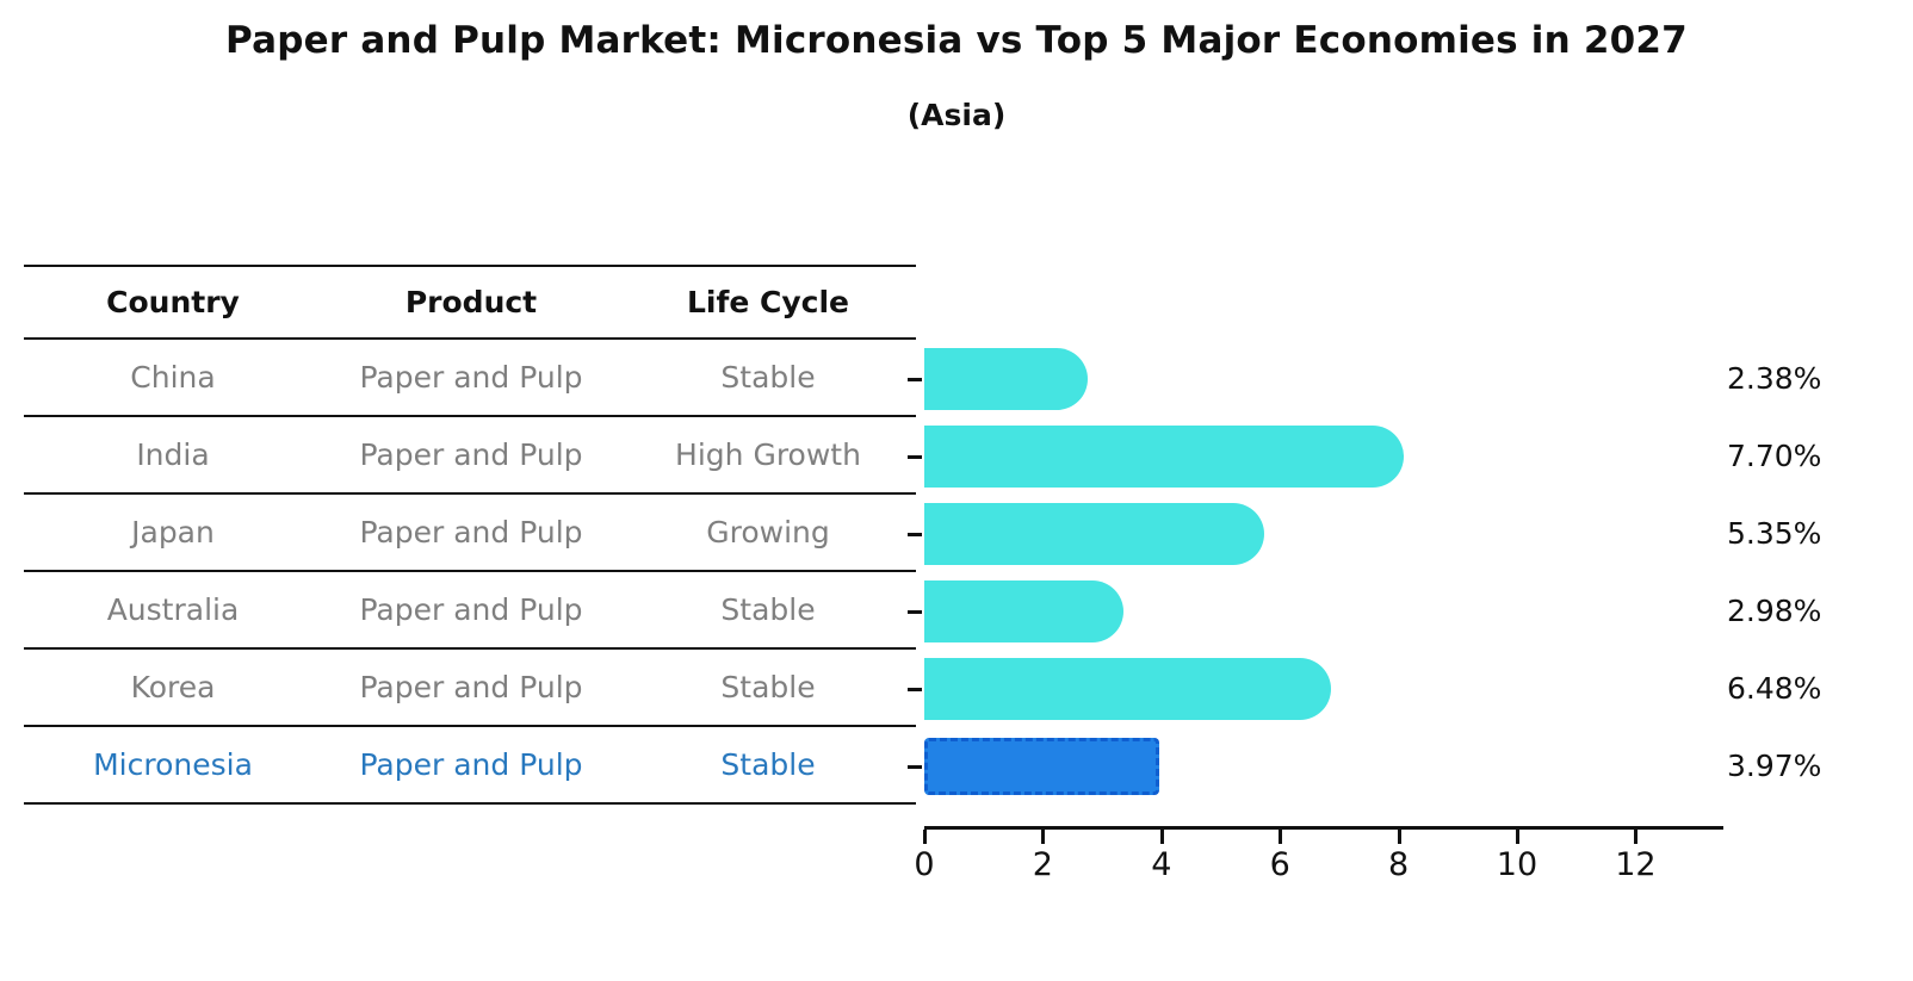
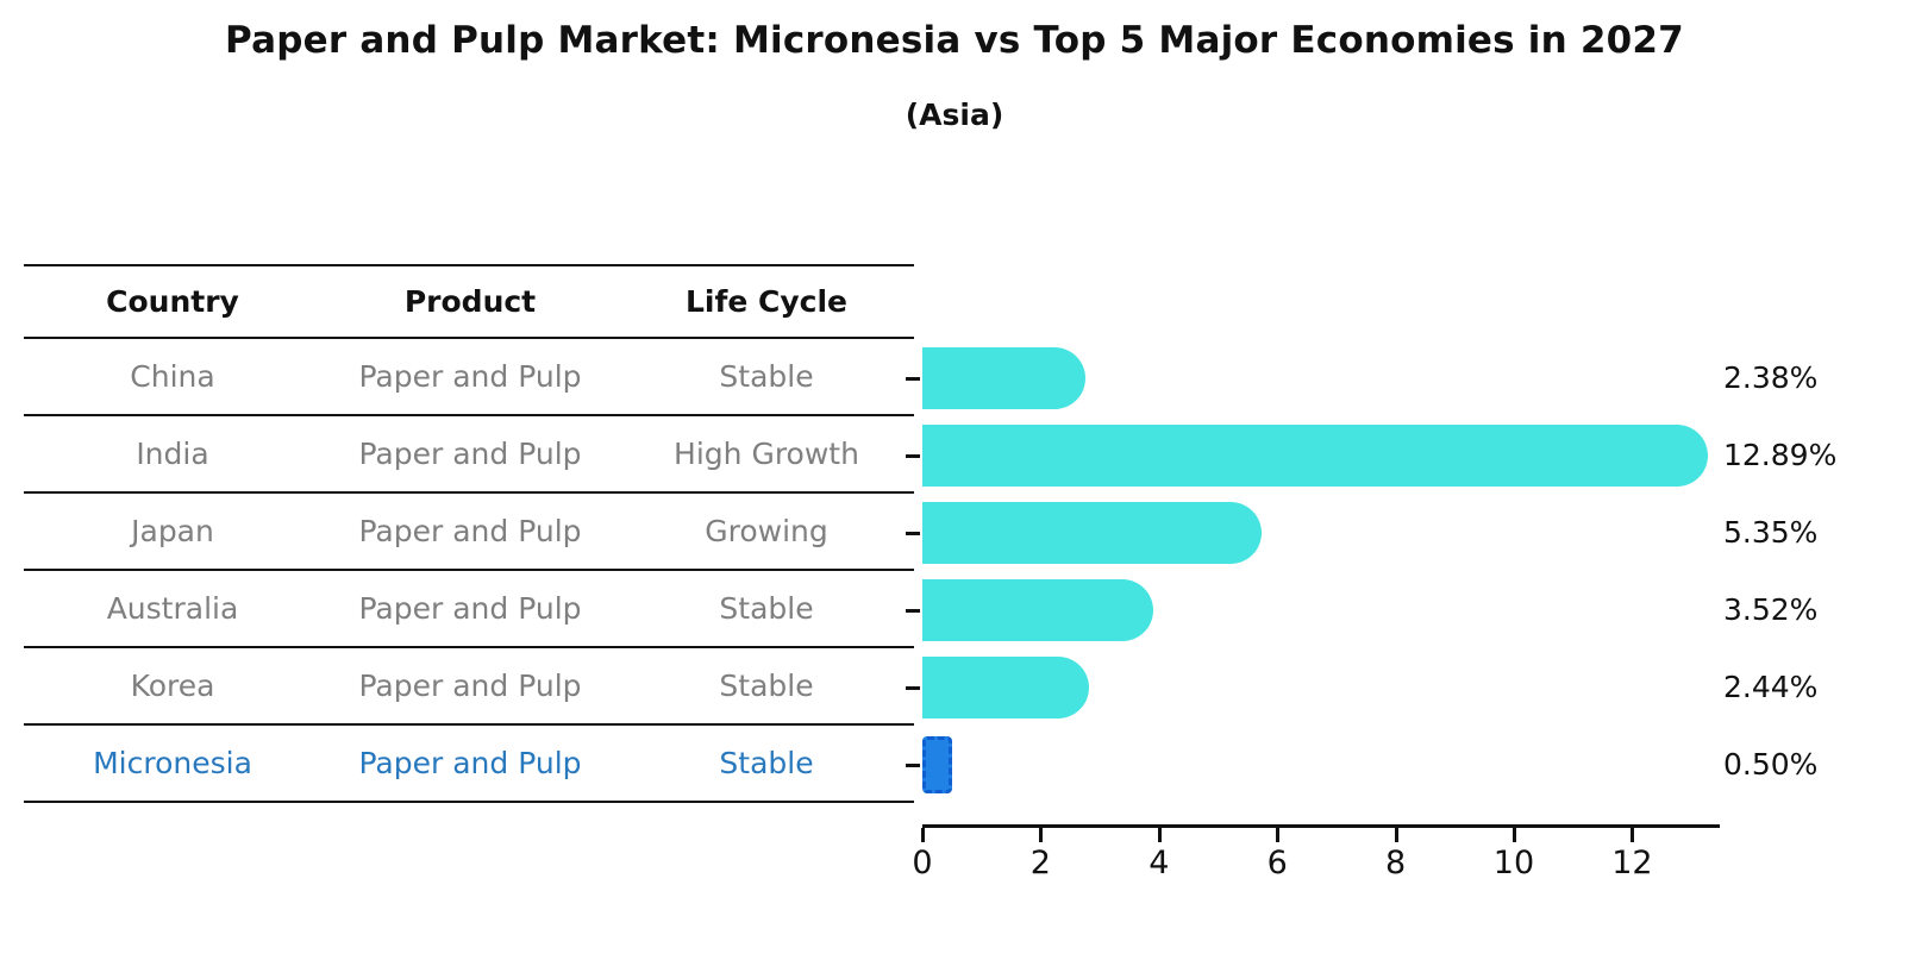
India: 7.70% -> 12.89%
Australia: 2.98% -> 3.52%
Korea: 6.48% -> 2.44%
Micronesia: 3.97% -> 0.50%
